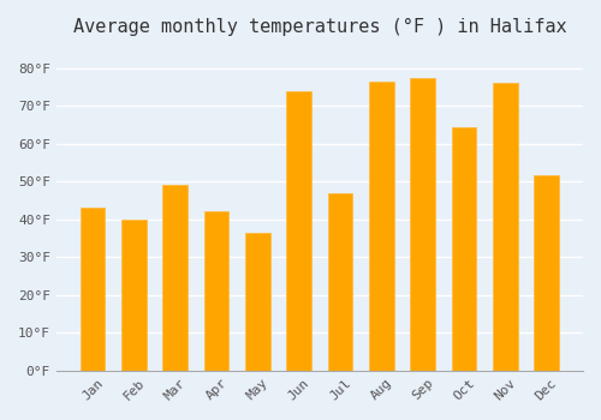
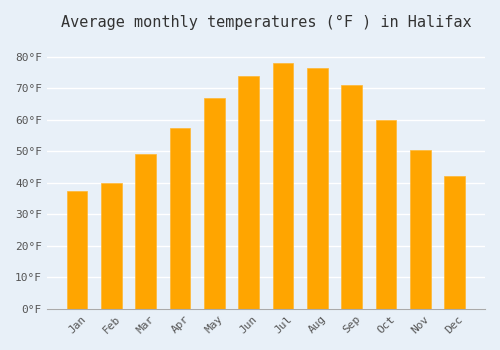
Jan: 43.0°F -> 37.5°F
Apr: 42.0°F -> 57.5°F
May: 36.5°F -> 67.0°F
Jul: 47.0°F -> 78.0°F
Sep: 77.5°F -> 71.0°F
Oct: 64.5°F -> 60.0°F
Nov: 76.0°F -> 50.5°F
Dec: 51.5°F -> 42.0°F
